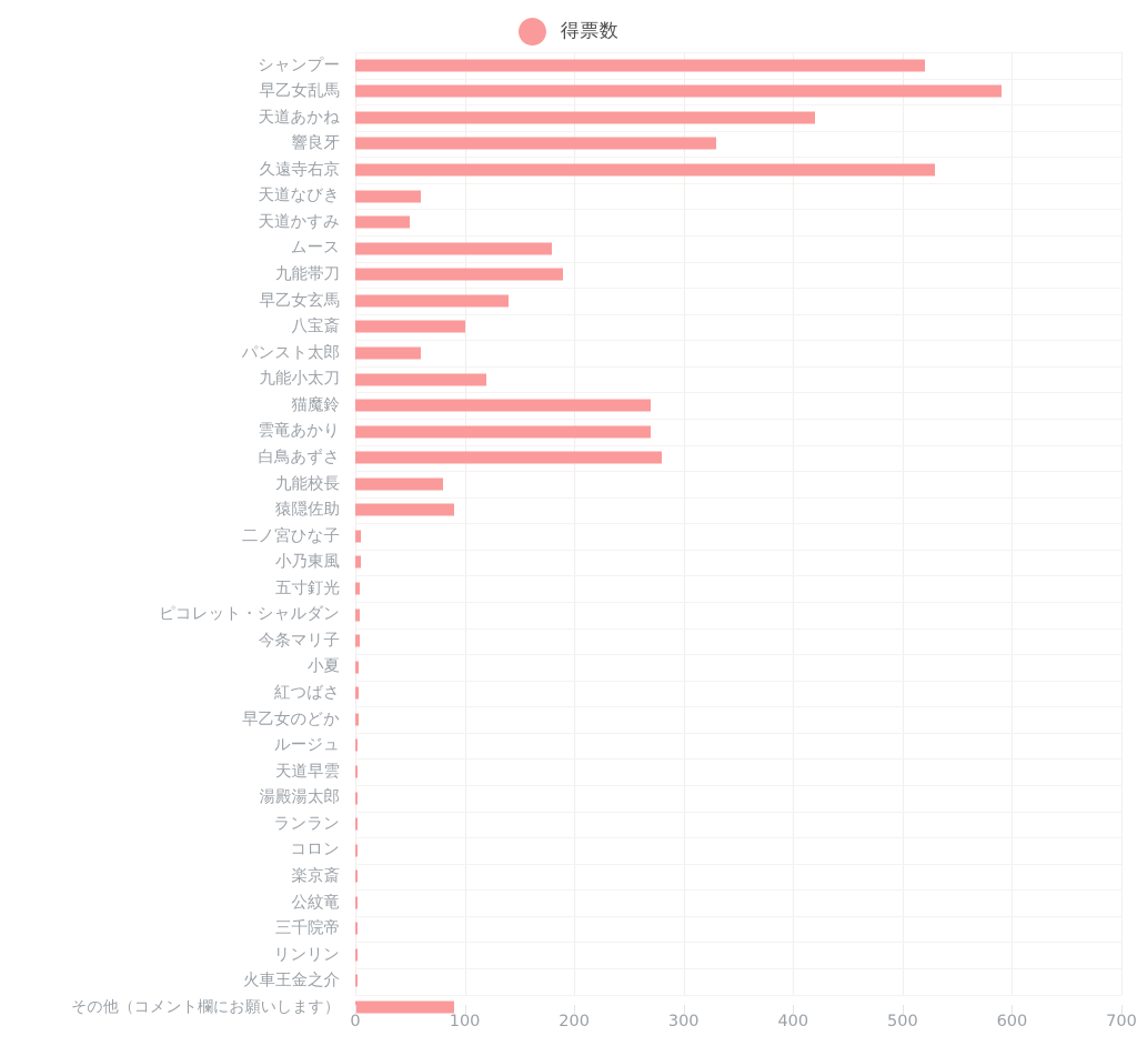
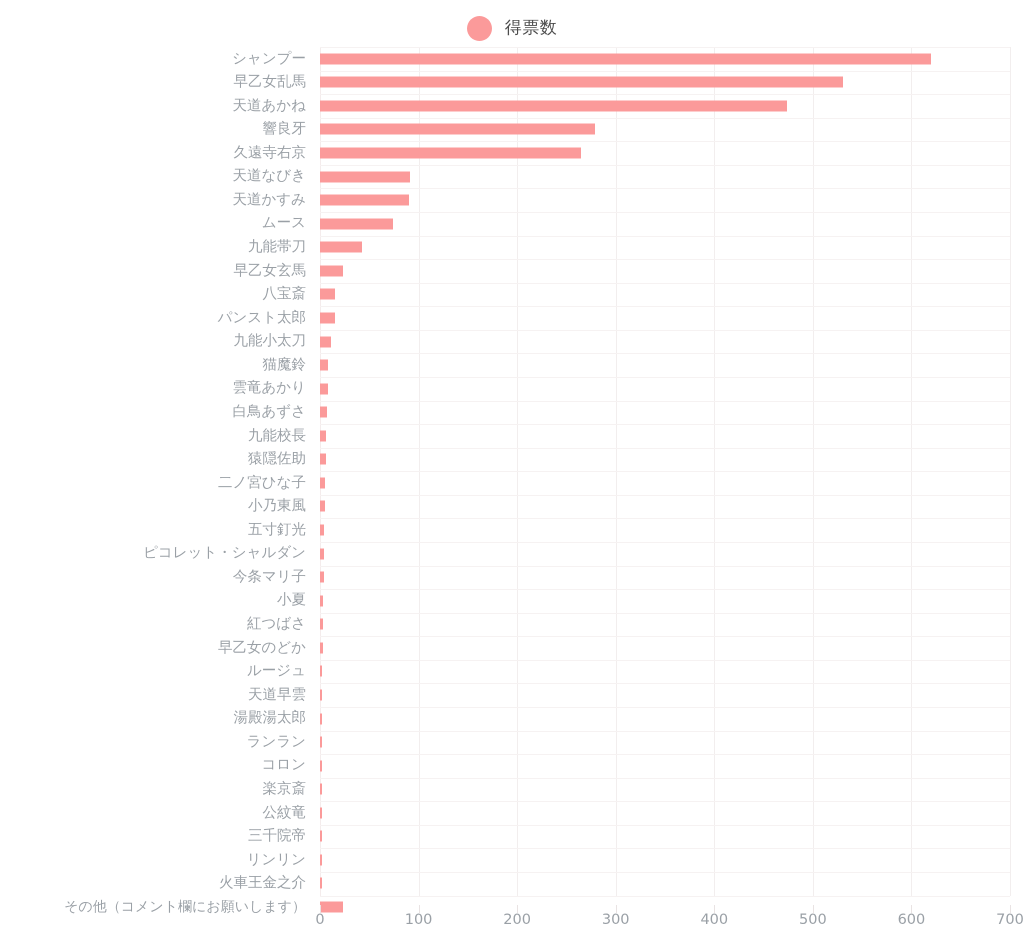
シャンプー: 520 -> 620
早乙女乱馬: 590 -> 530
天道あかね: 420 -> 470
響良牙: 330 -> 280
久遠寺右京: 530 -> 260
天道なびき: 60 -> 90
天道かすみ: 50 -> 90
ムース: 180 -> 70
九能帯刀: 190 -> 40
早乙女玄馬: 140 -> 20
八宝斎: 100 -> 20
パンスト太郎: 60 -> 20
九能小太刀: 120 -> 10
猫魔鈴: 270 -> 10
雲竜あかり: 270 -> 10
白鳥あずさ: 280 -> 10
九能校長: 80 -> 10
猿隠佐助: 90 -> 10
その他（コメント欄にお願いします）: 90 -> 20
